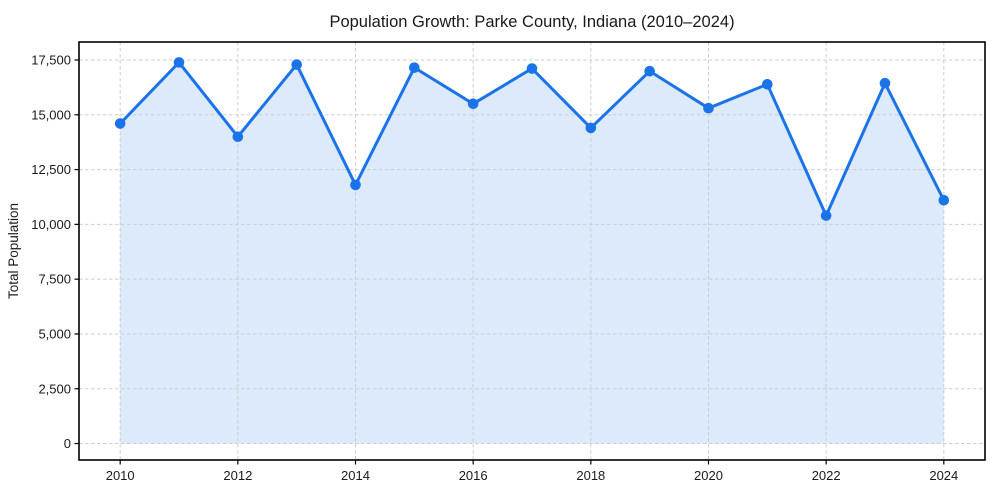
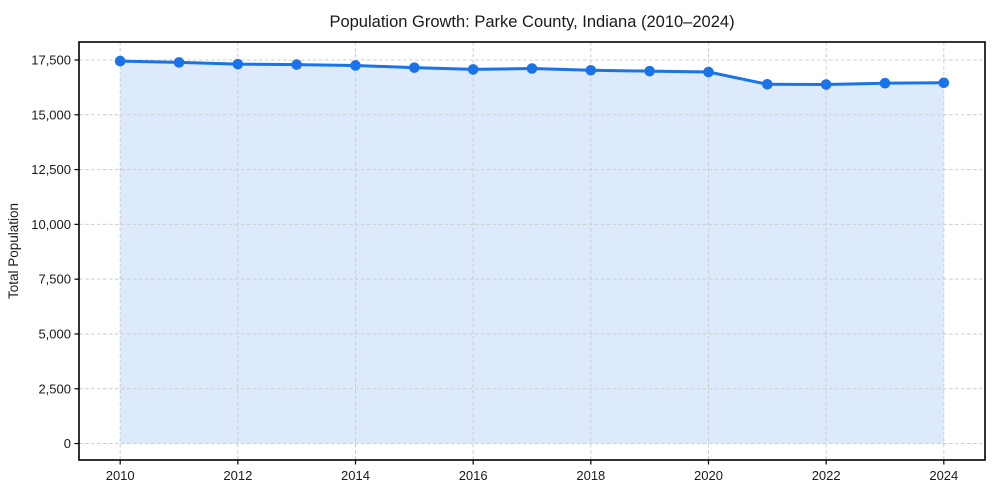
2010: 14600 -> 17400
2012: 14000 -> 17300
2014: 11800 -> 17200
2016: 15500 -> 17100
2018: 14400 -> 17000
2020: 15300 -> 17000
2022: 10400 -> 16400
2024: 11100 -> 16500
